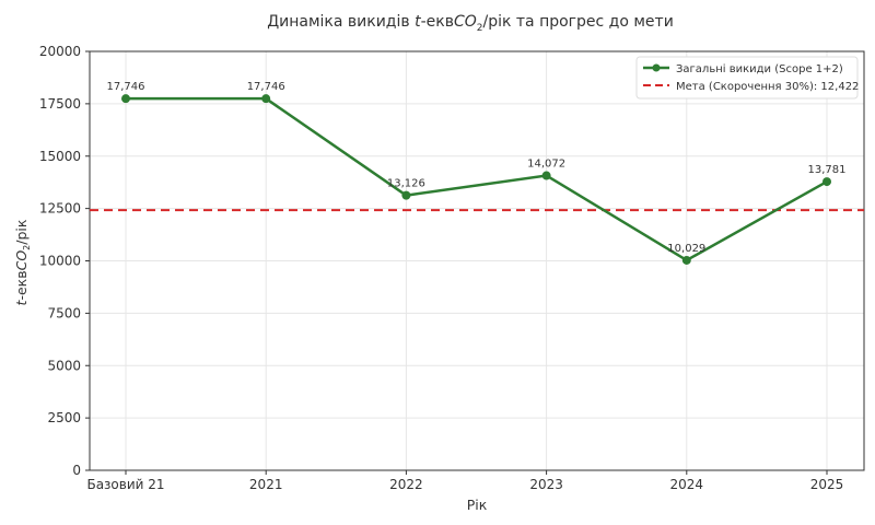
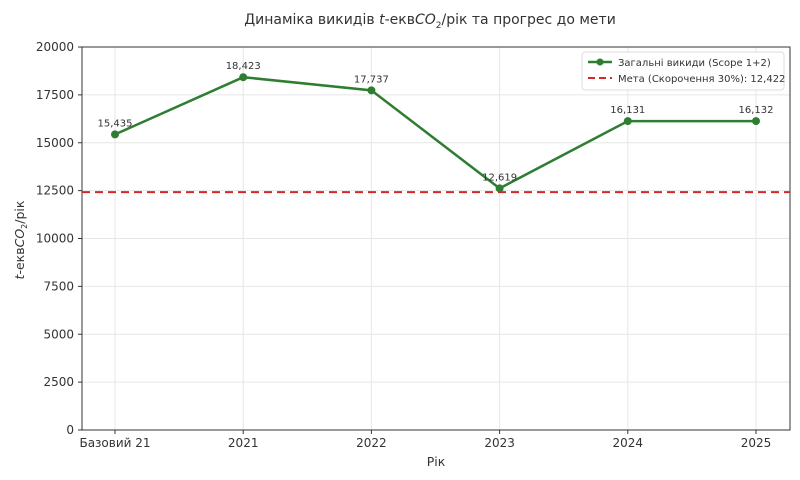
Базовий 21: 17,746 -> 15,435
2021: 17,746 -> 18,423
2022: 13,126 -> 17,737
2023: 14,072 -> 12,619
2024: 10,029 -> 16,131
2025: 13,781 -> 16,132
